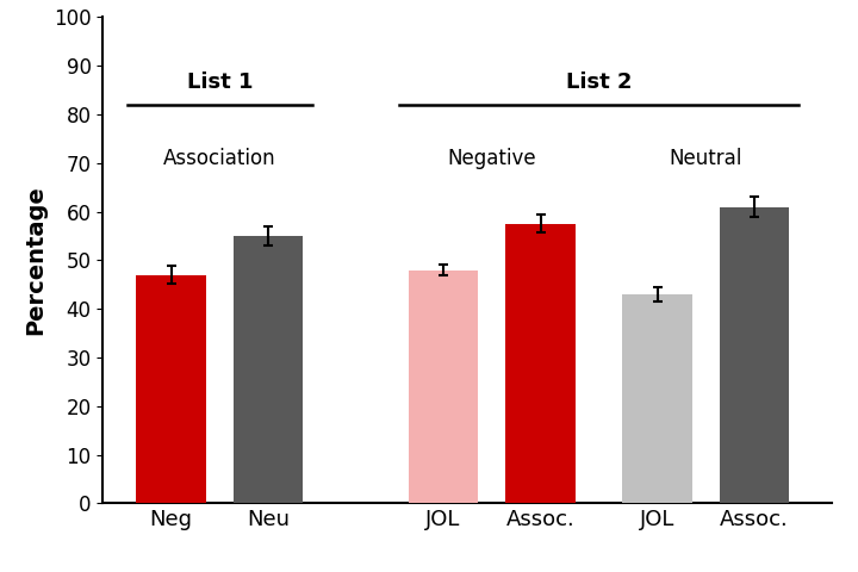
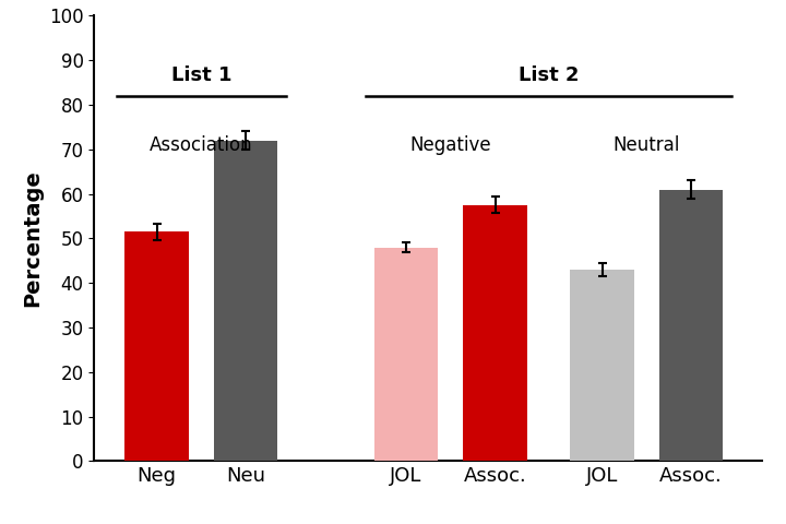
Neg: 47.0 -> 51.5
Neu: 55.0 -> 72.0
